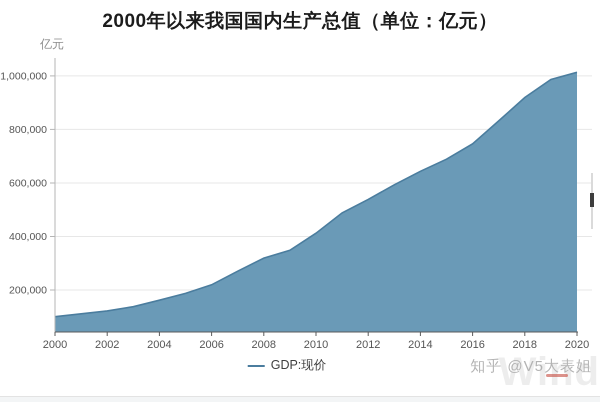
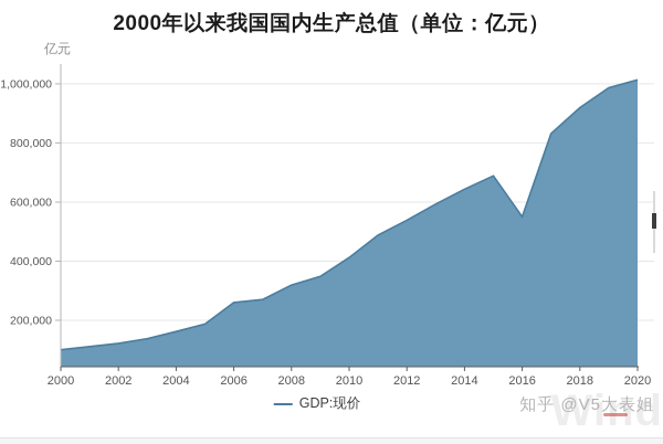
2006: 220000 -> 260000
2016: 750000 -> 550000
